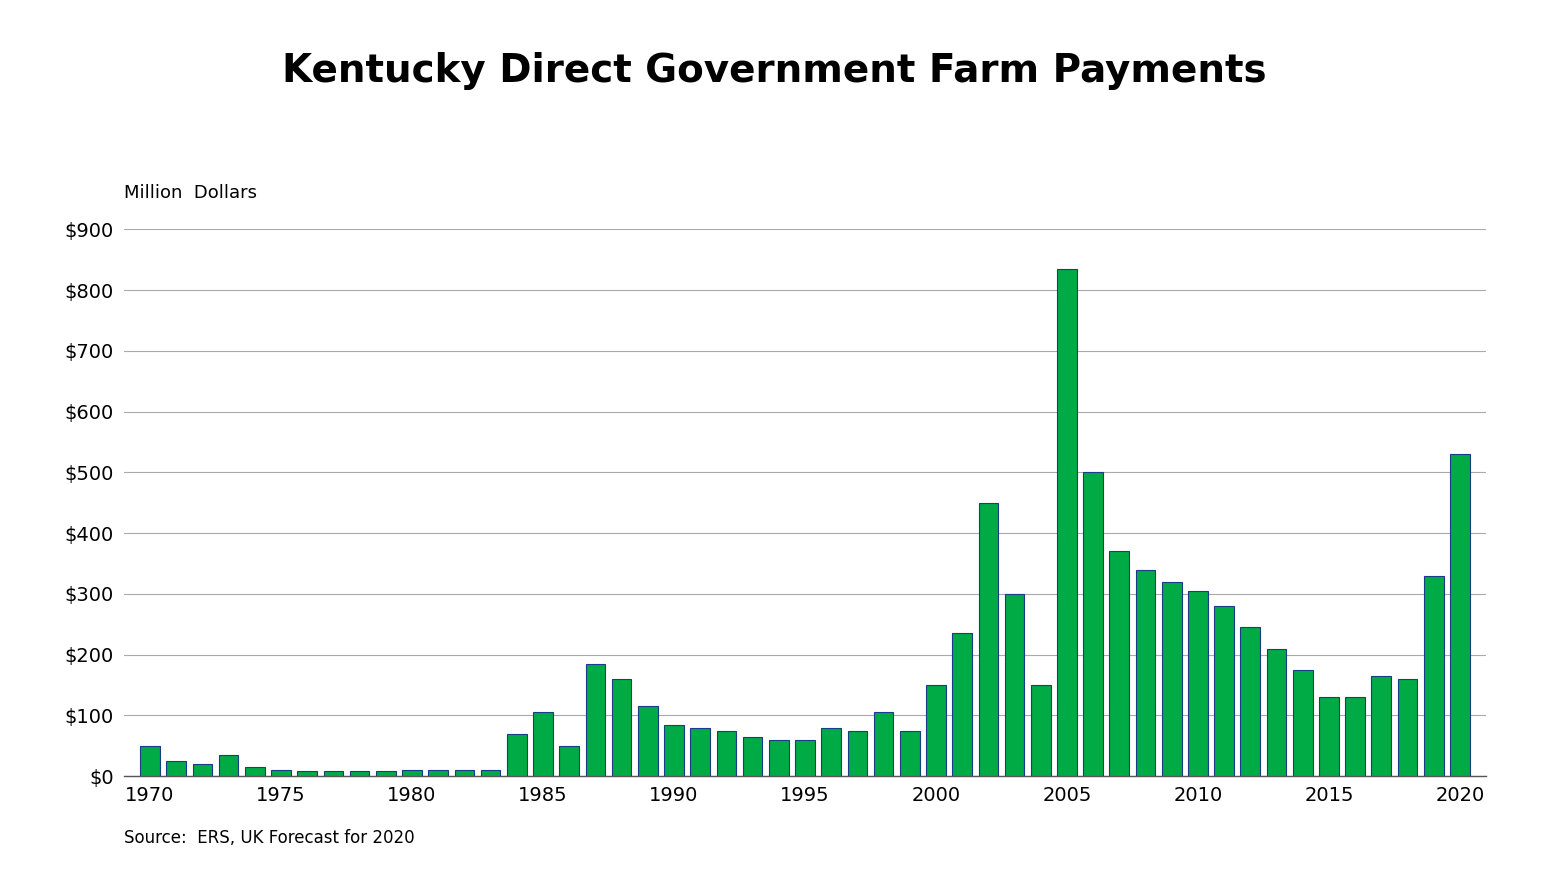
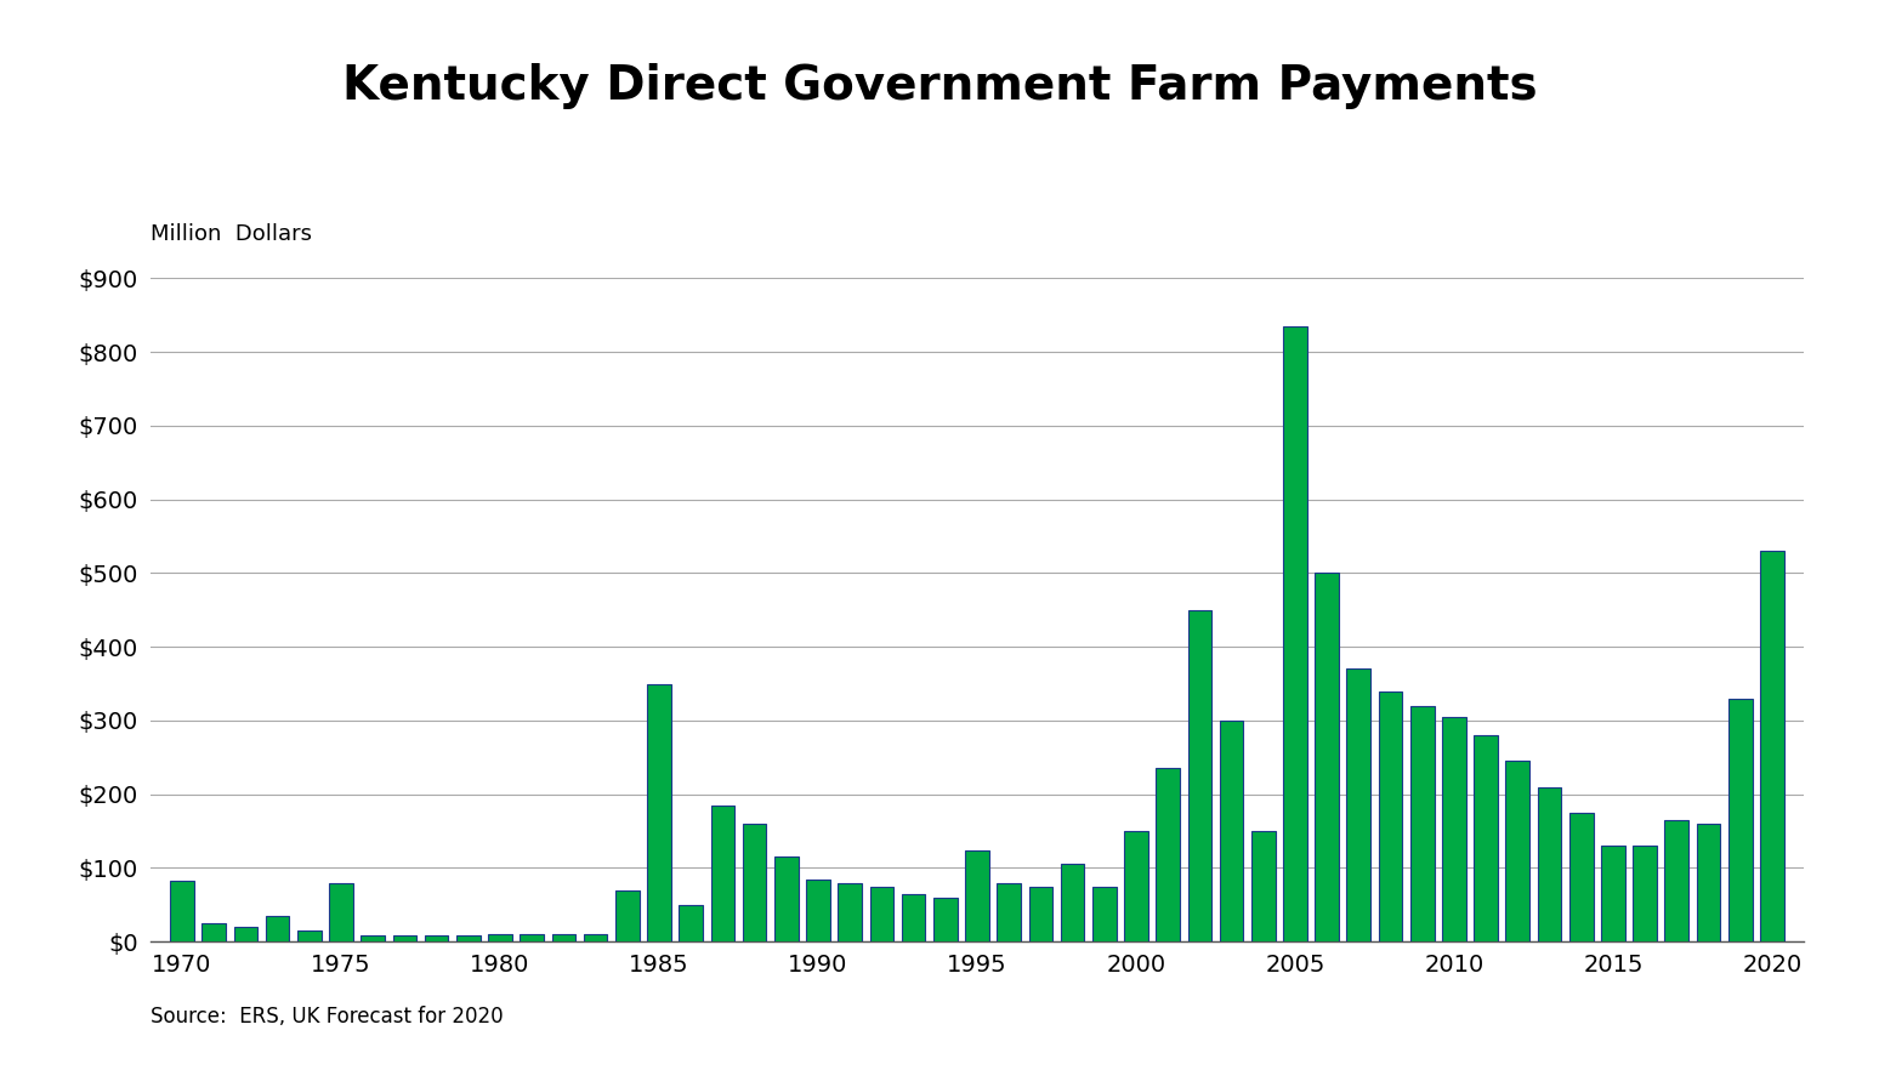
1970: $50 -> $82
1975: $10 -> $80
1985: $105 -> $350
1995: $60 -> $124
